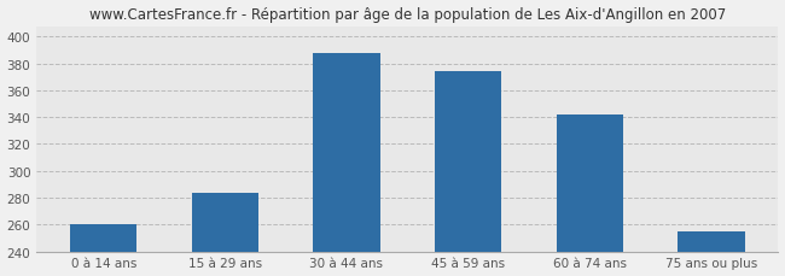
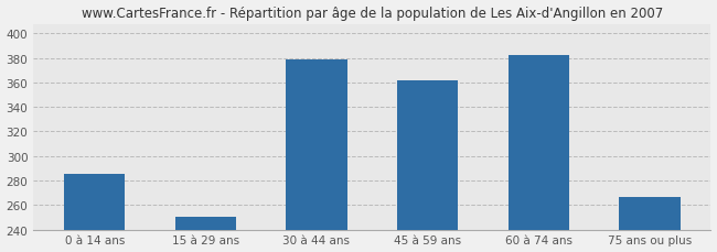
0 à 14 ans: 260 -> 285
15 à 29 ans: 284 -> 250
30 à 44 ans: 388 -> 379
45 à 59 ans: 374 -> 362
60 à 74 ans: 342 -> 382
75 ans ou plus: 255 -> 267
